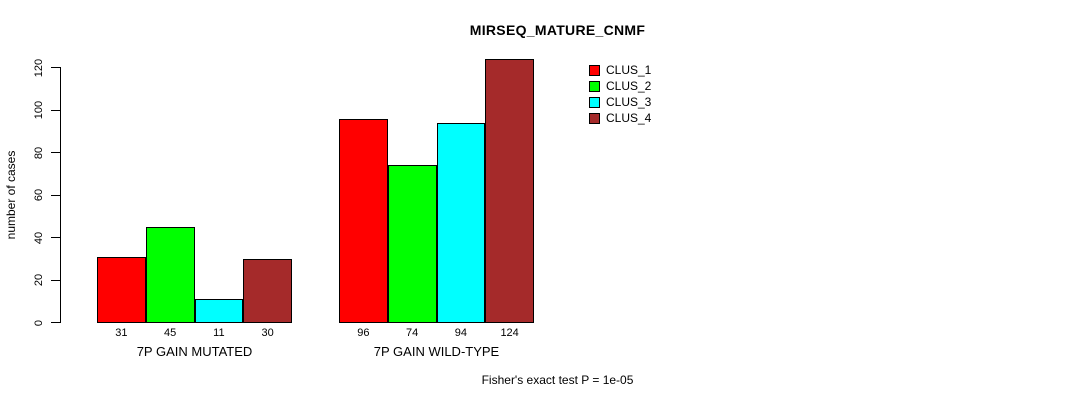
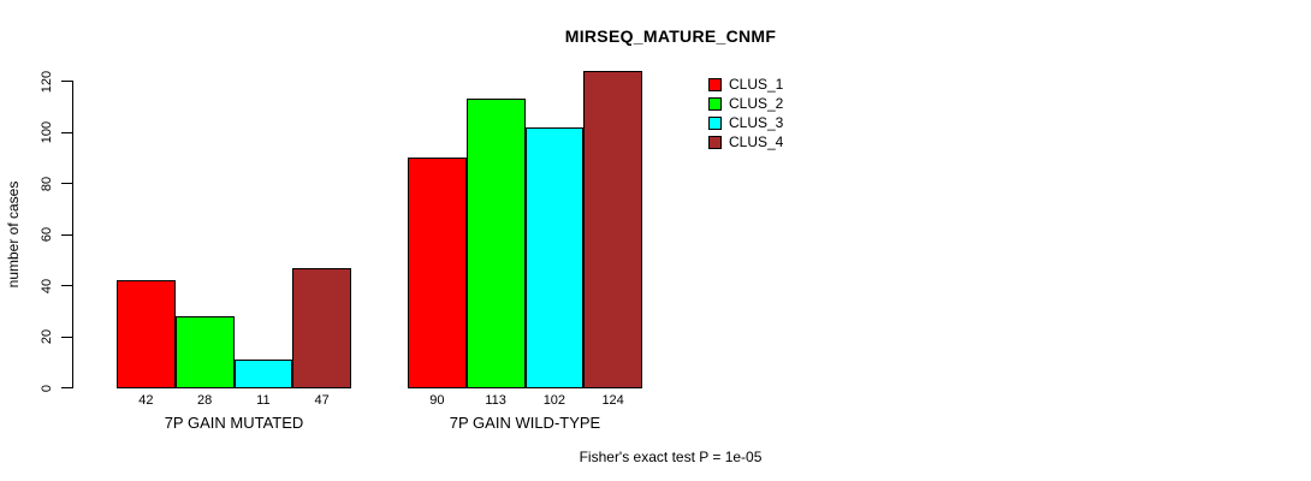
CLUS_1/7P GAIN MUTATED: 31 -> 42
CLUS_2/7P GAIN MUTATED: 45 -> 28
CLUS_4/7P GAIN MUTATED: 30 -> 47
CLUS_1/7P GAIN WILD-TYPE: 96 -> 90
CLUS_2/7P GAIN WILD-TYPE: 74 -> 113
CLUS_3/7P GAIN WILD-TYPE: 94 -> 102
